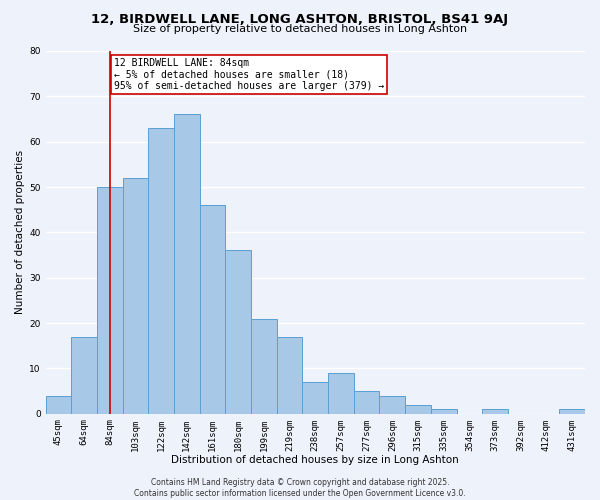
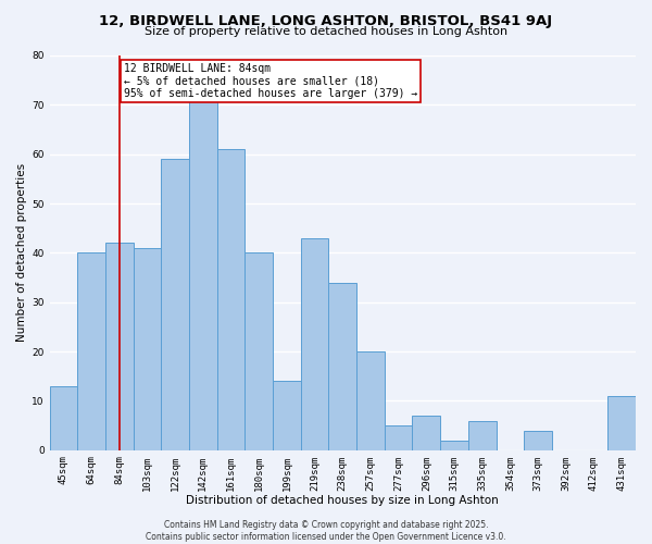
45sqm: 4 -> 13
64sqm: 17 -> 40
84sqm: 50 -> 42
103sqm: 52 -> 41
122sqm: 63 -> 59
142sqm: 66 -> 71
161sqm: 46 -> 61
180sqm: 36 -> 40
199sqm: 21 -> 14
219sqm: 17 -> 43
238sqm: 7 -> 34
257sqm: 9 -> 20
296sqm: 4 -> 7
335sqm: 1 -> 6
373sqm: 1 -> 4
431sqm: 1 -> 11
